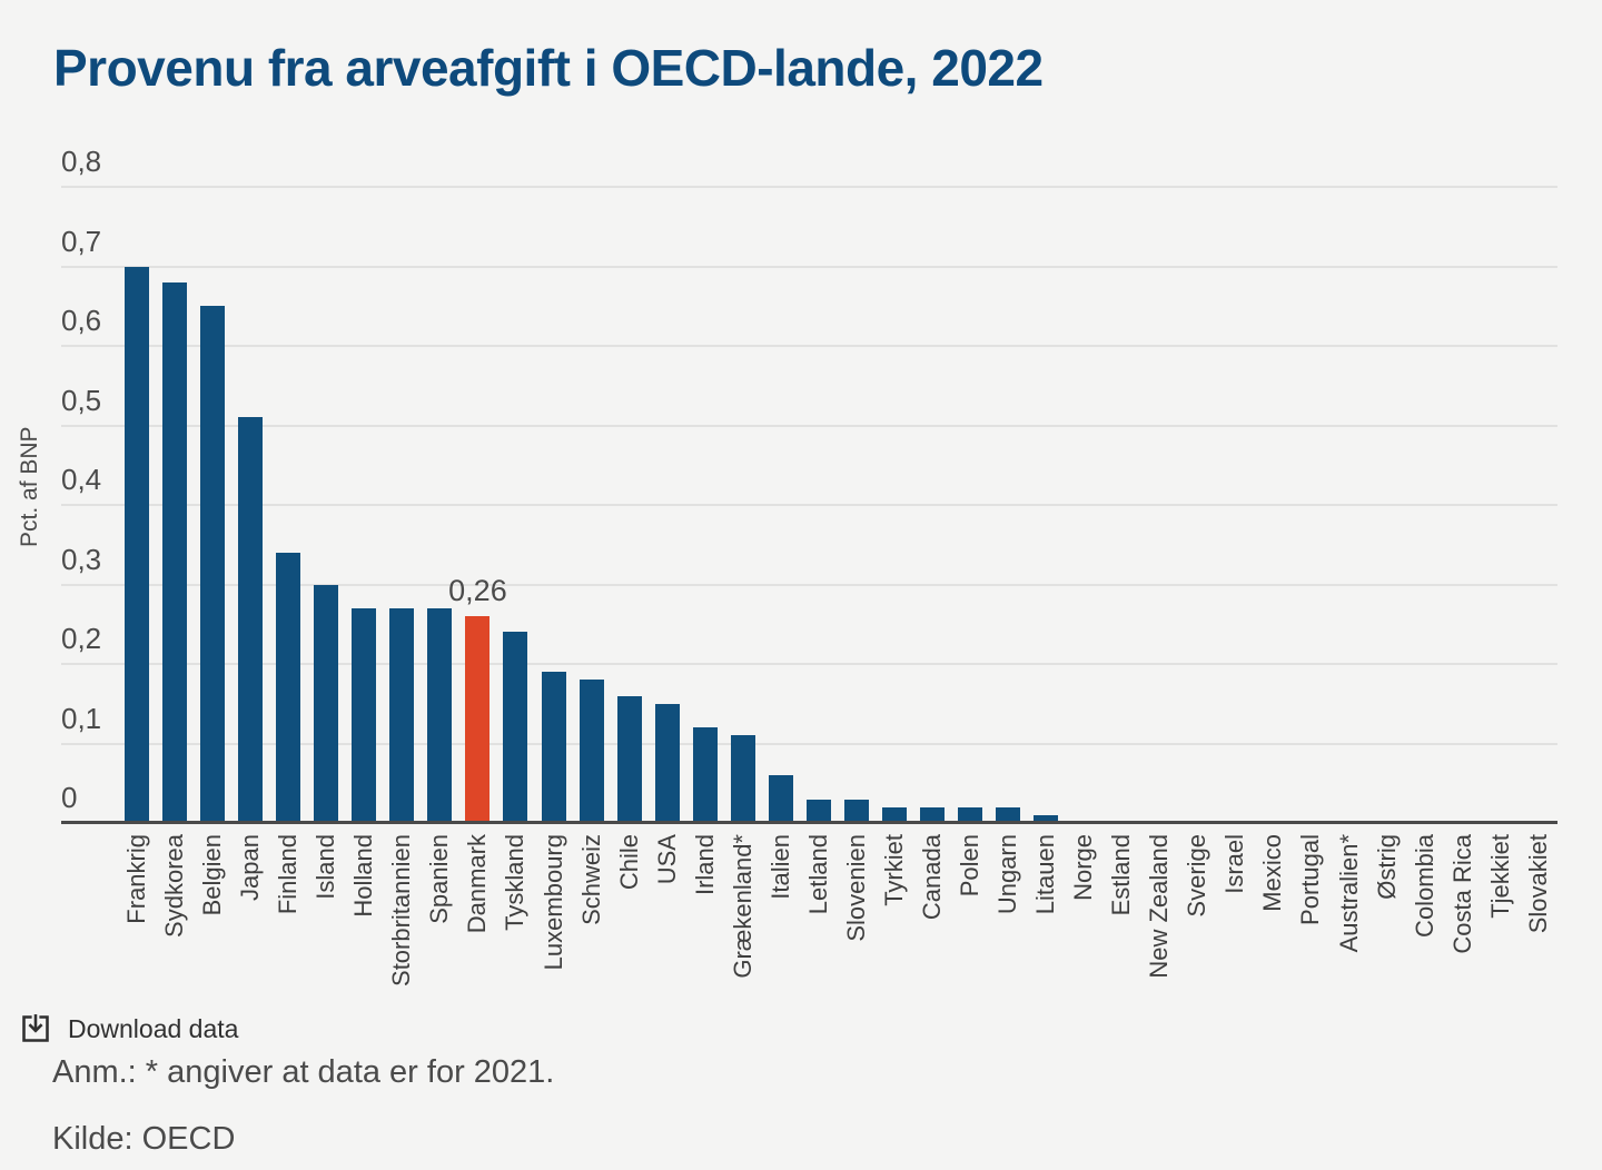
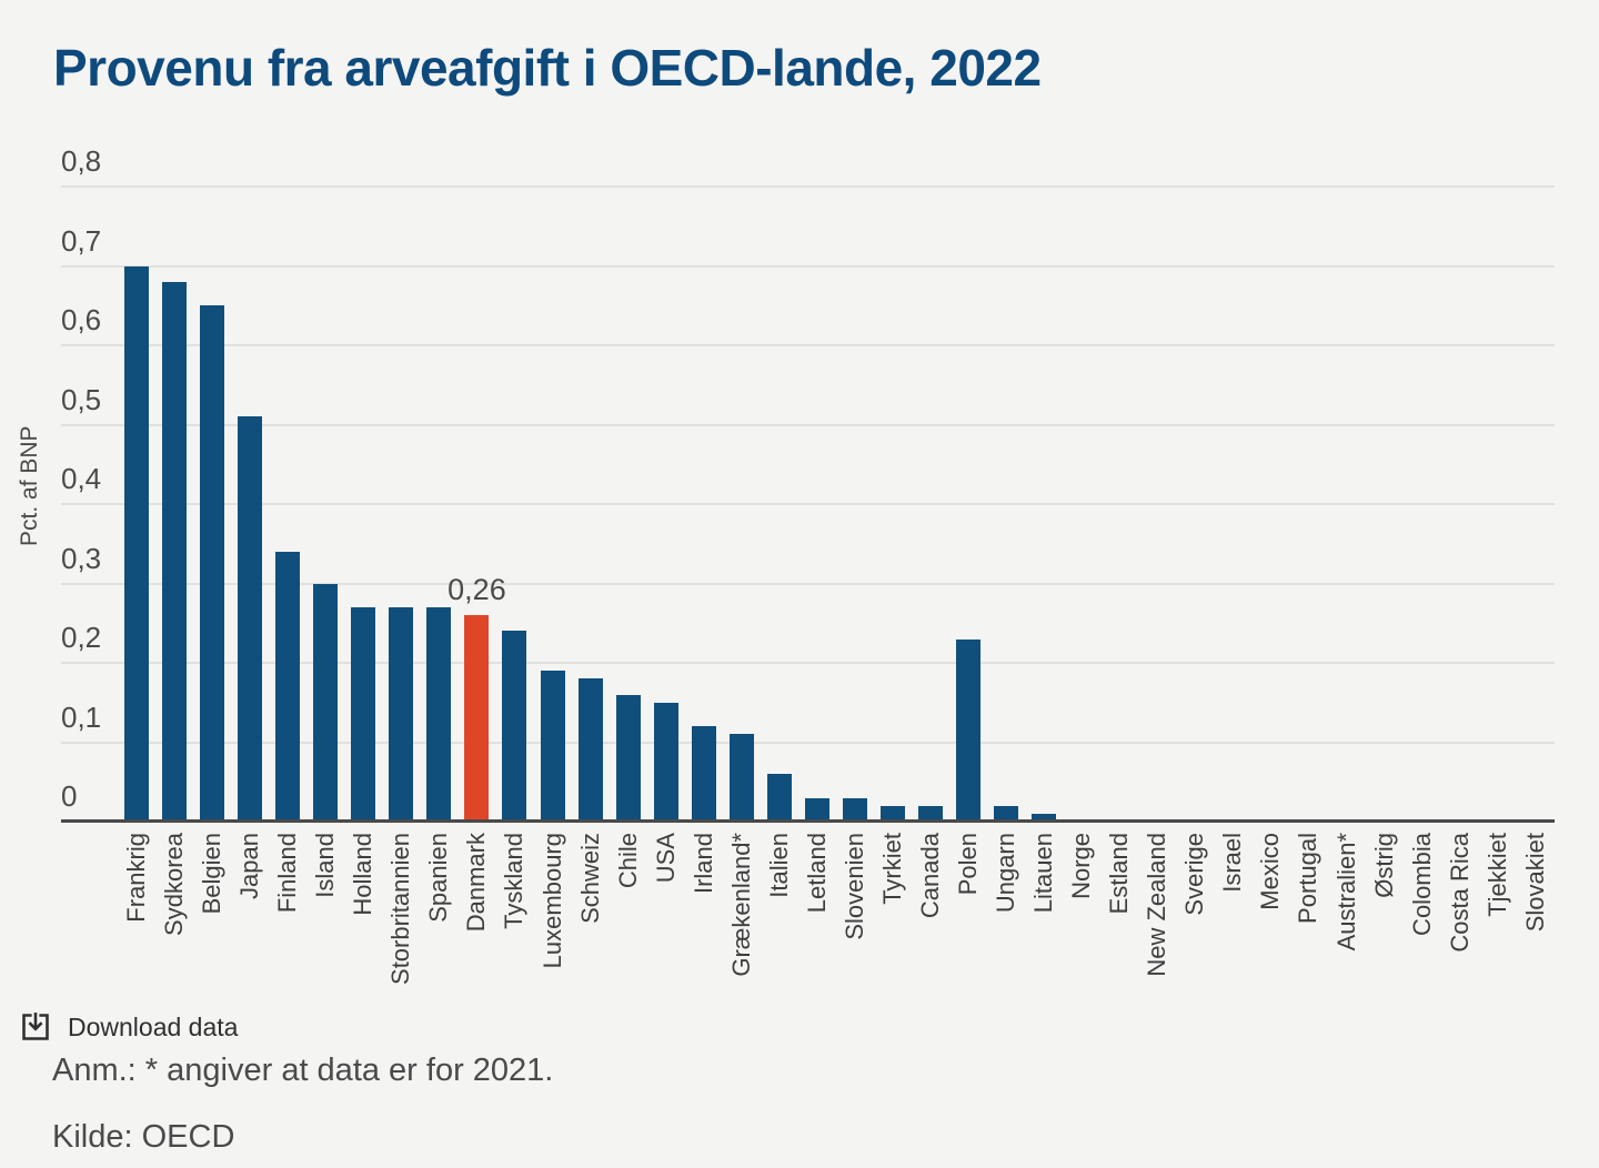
Polen: 0,02 -> 0,23
